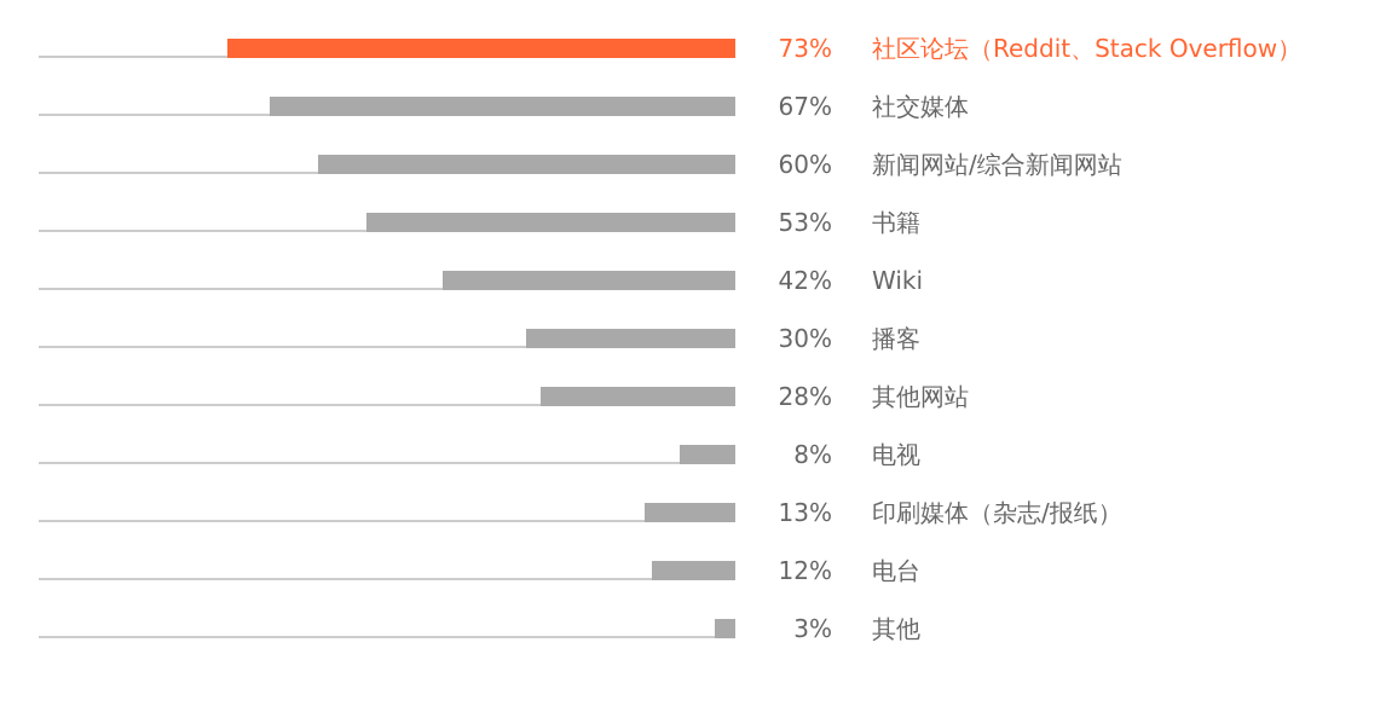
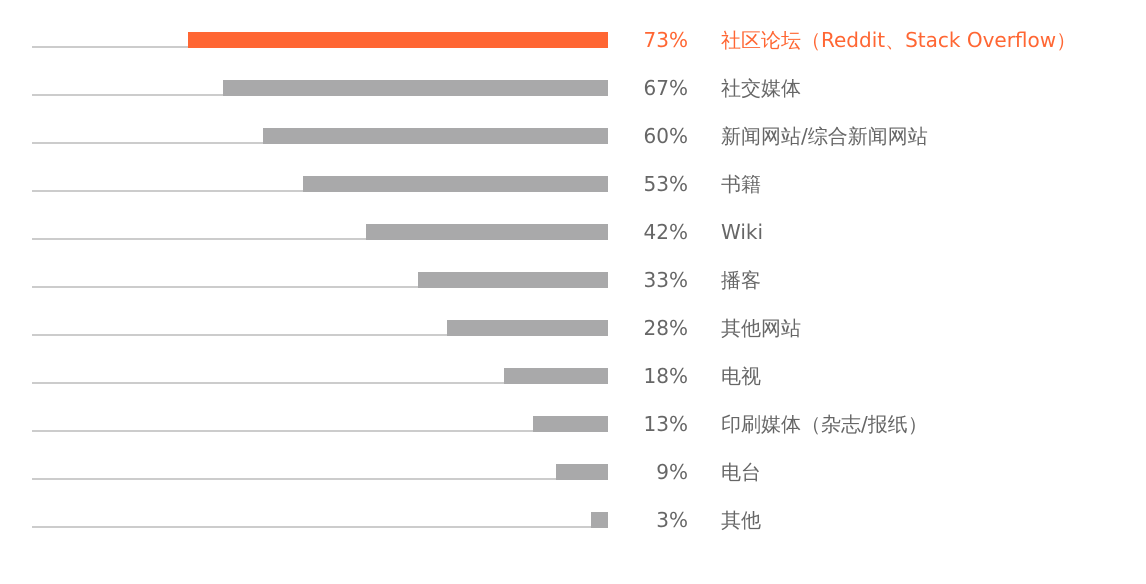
播客: 30% -> 33%
电视: 8% -> 18%
电台: 12% -> 9%
